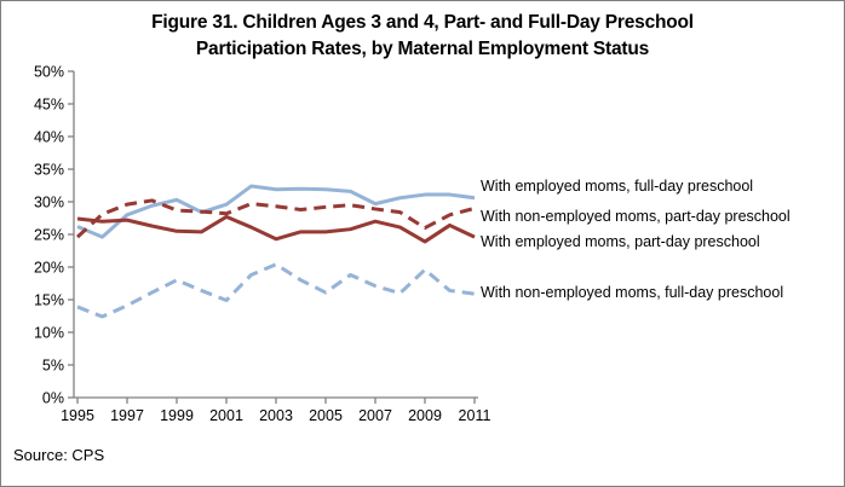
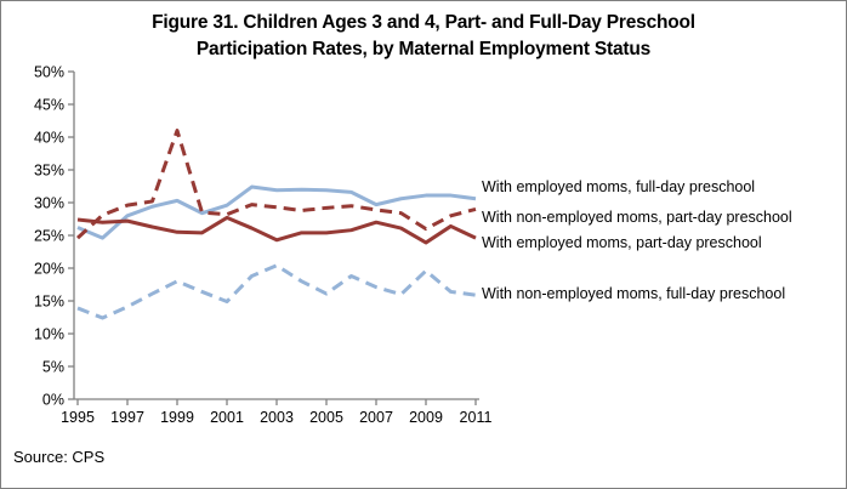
With non-employed moms, part-day preschool/1999: 29% -> 41%
